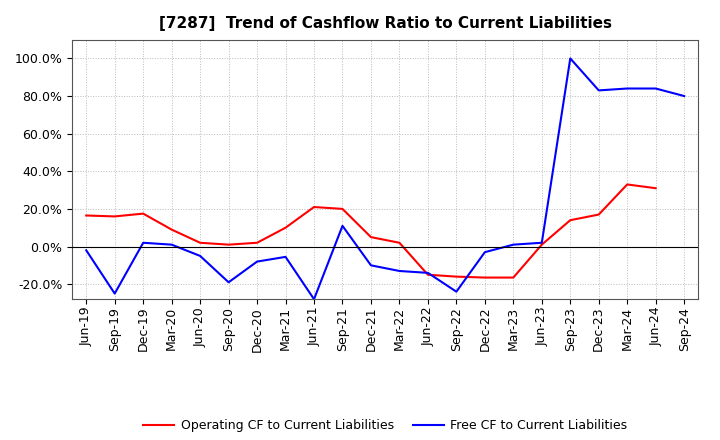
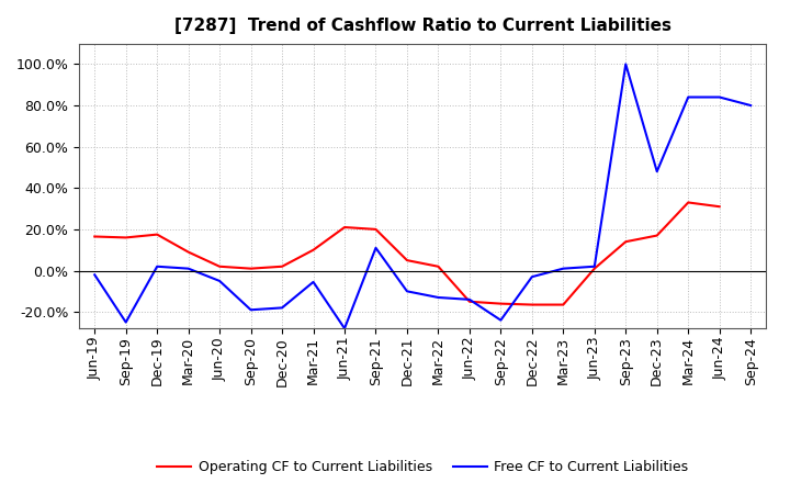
Free CF to Current Liabilities/Dec-20: -8% -> -18%
Free CF to Current Liabilities/Dec-23: 83% -> 48%
